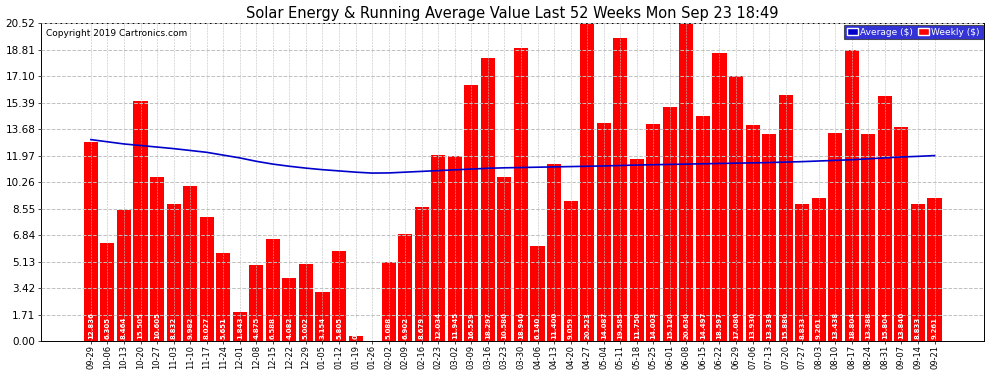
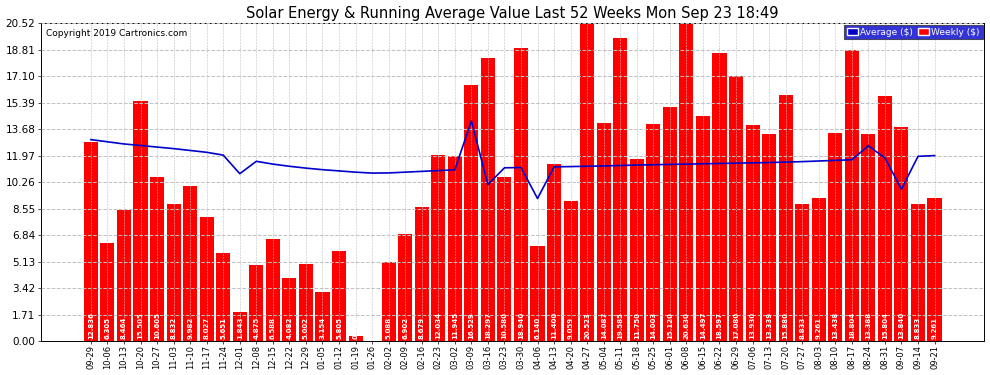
Average ($)/12-01: 11.8 -> 10.8
Average ($)/03-09: 11.1 -> 14.2
Average ($)/03-16: 11.2 -> 10.1
Average ($)/04-06: 11.2 -> 9.2
Average ($)/08-24: 11.8 -> 12.6
Average ($)/09-07: 11.9 -> 9.8
